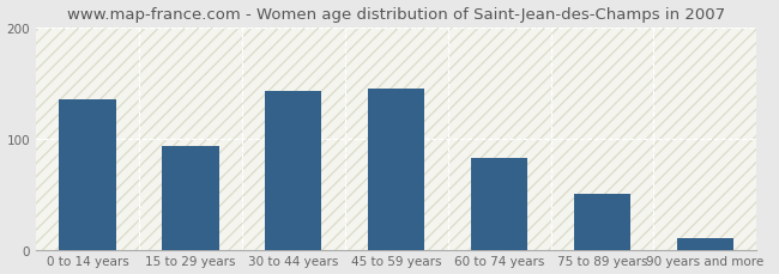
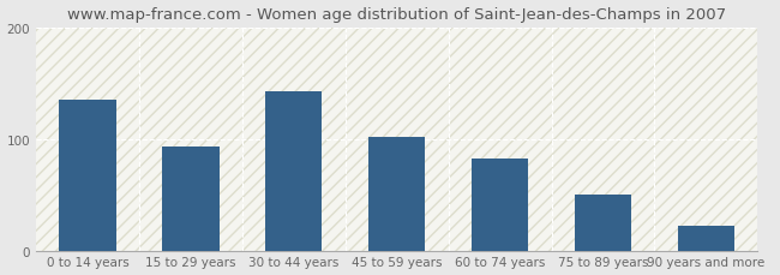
45 to 59 years: 145 -> 102
90 years and more: 10 -> 22
